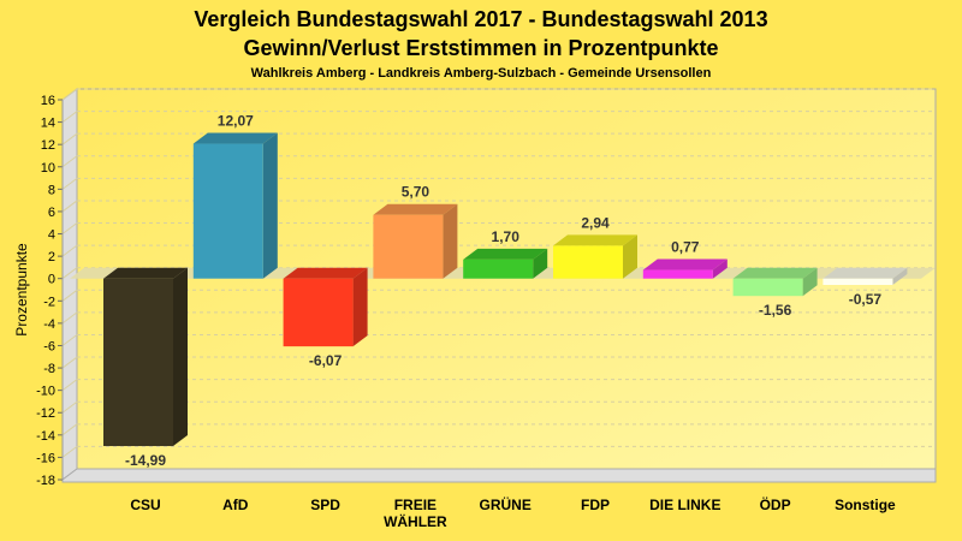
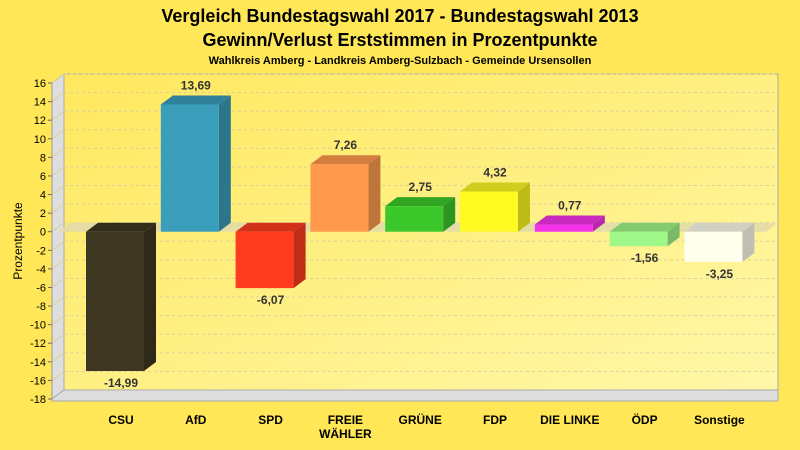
AfD: 12,07 -> 13,69
FREIE WÄHLER: 5,70 -> 7,26
GRÜNE: 1,70 -> 2,75
FDP: 2,94 -> 4,32
Sonstige: -0,57 -> -3,25
